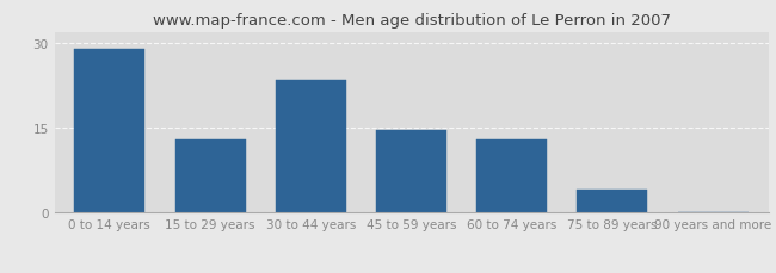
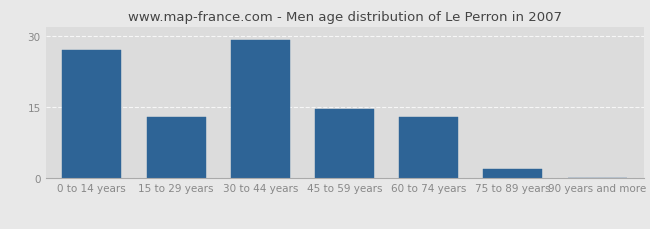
0 to 14 years: 29.0 -> 27.0
30 to 44 years: 23.5 -> 29.2
75 to 89 years: 4.0 -> 2.0
